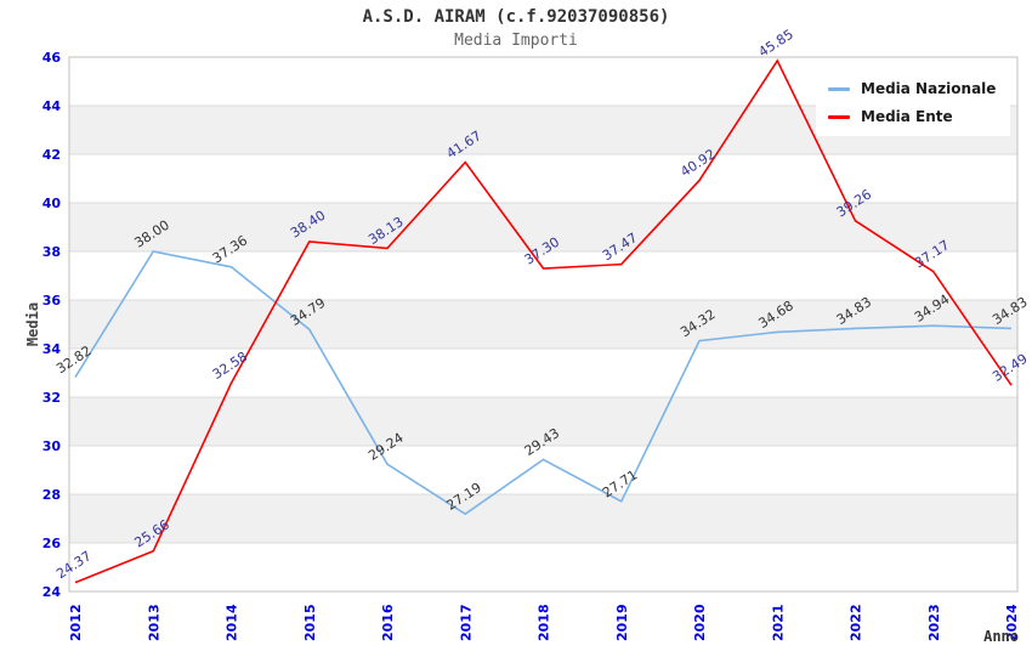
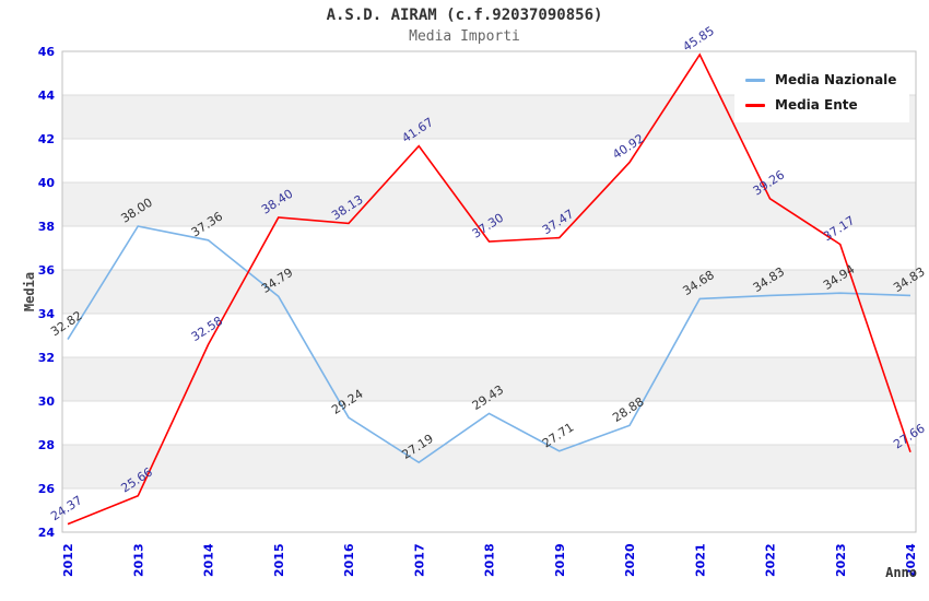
Media Nazionale/2020: 34.32 -> 28.88
Media Ente/2024: 32.49 -> 27.66
